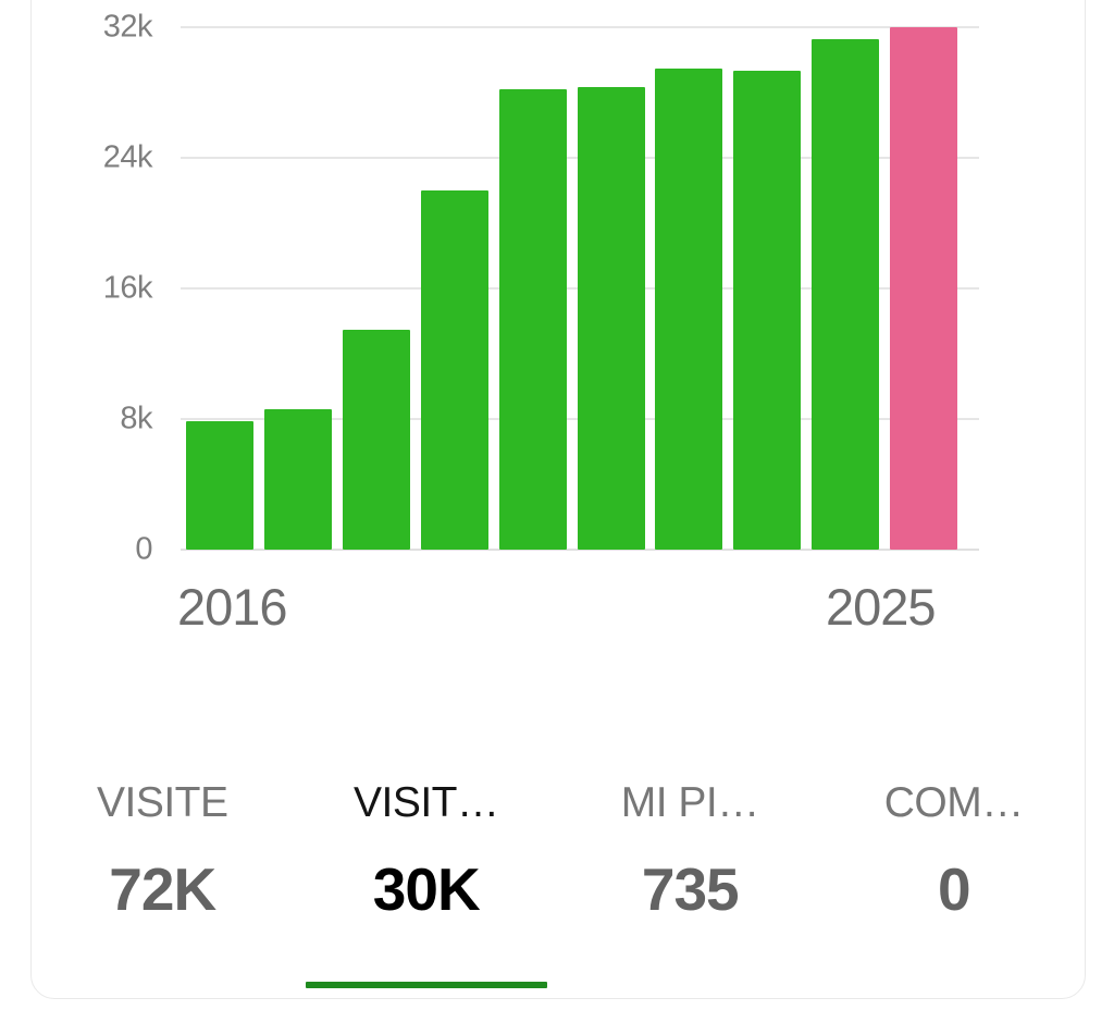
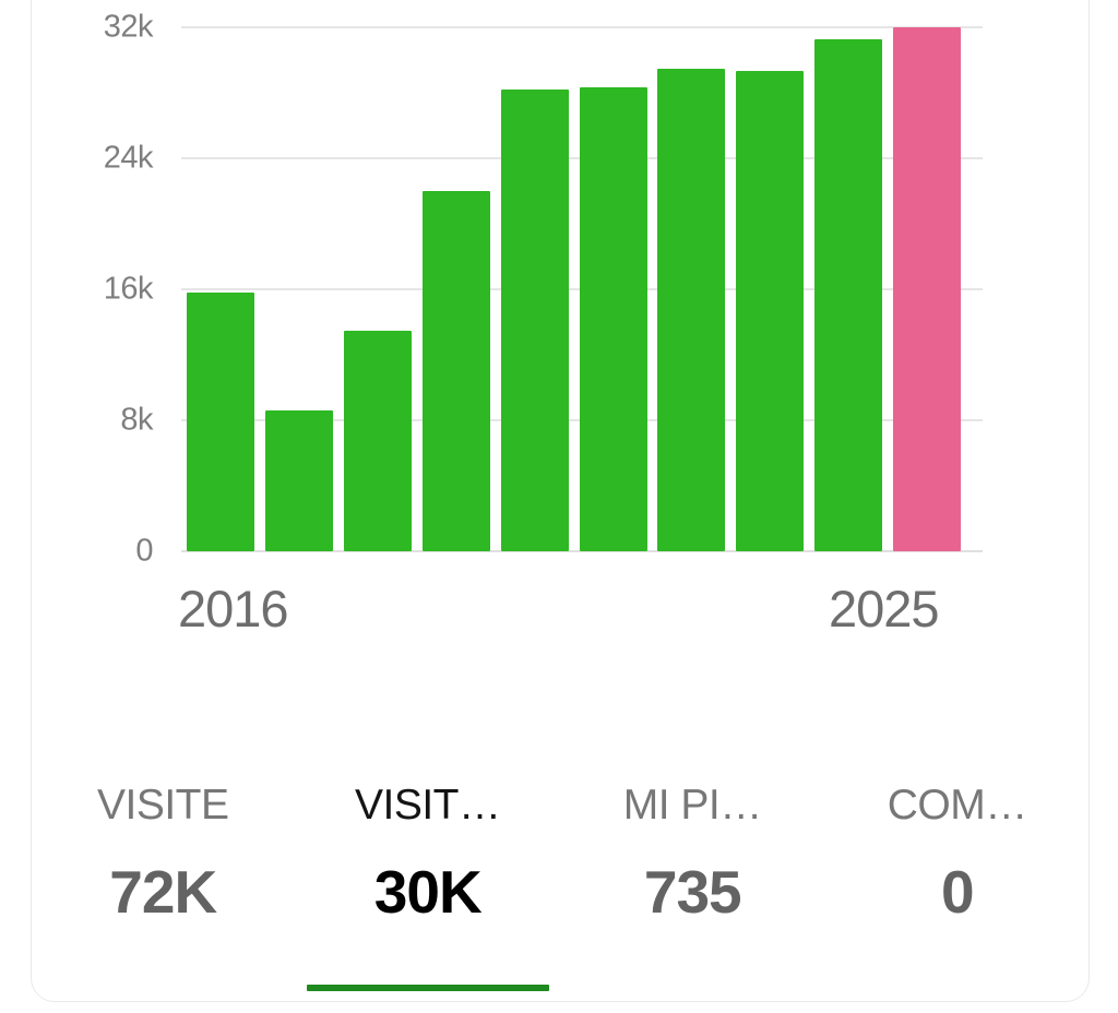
2016: 7.5k -> 15.0k
